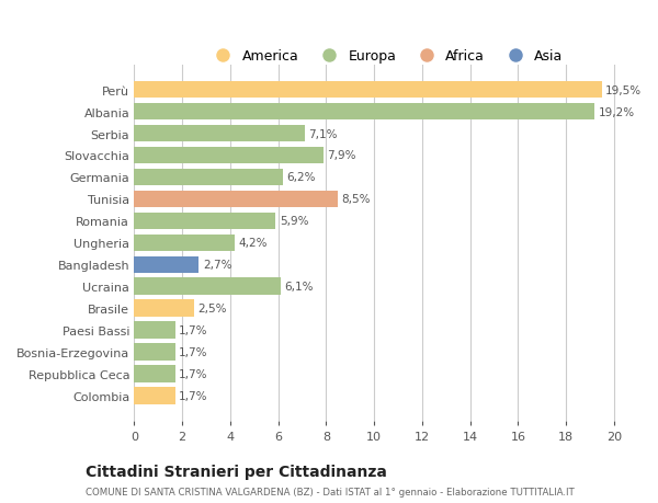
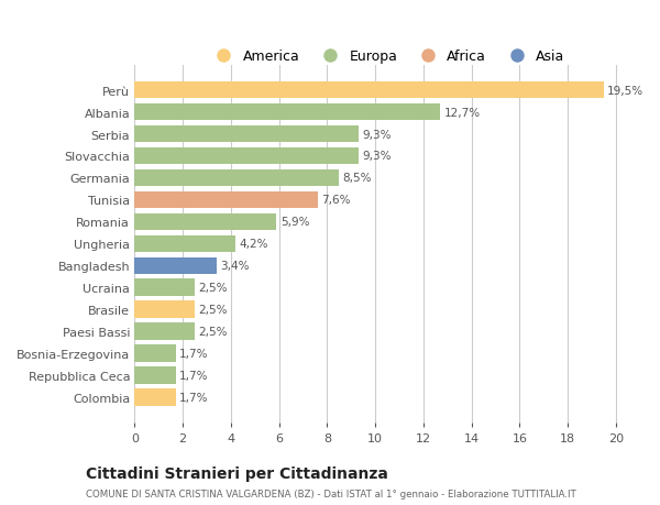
Albania: 19,2% -> 12,7%
Serbia: 7,1% -> 9,3%
Slovacchia: 7,9% -> 9,3%
Germania: 6,2% -> 8,5%
Tunisia: 8,5% -> 7,6%
Bangladesh: 2,7% -> 3,4%
Ucraina: 6,1% -> 2,5%
Paesi Bassi: 1,7% -> 2,5%
